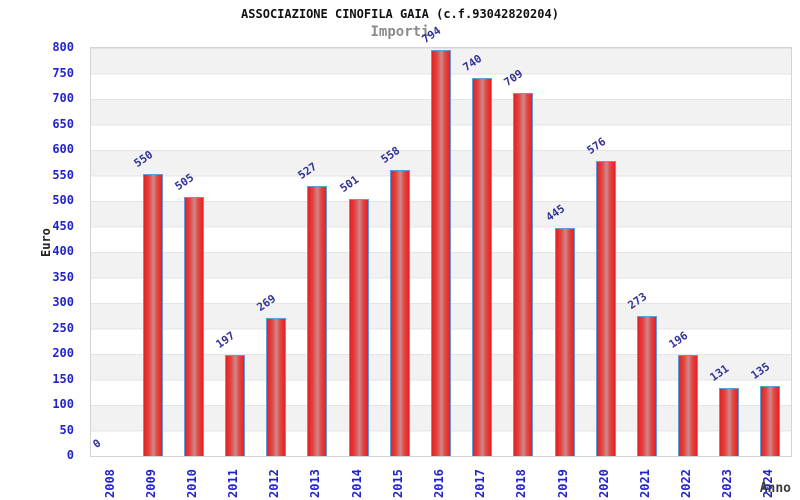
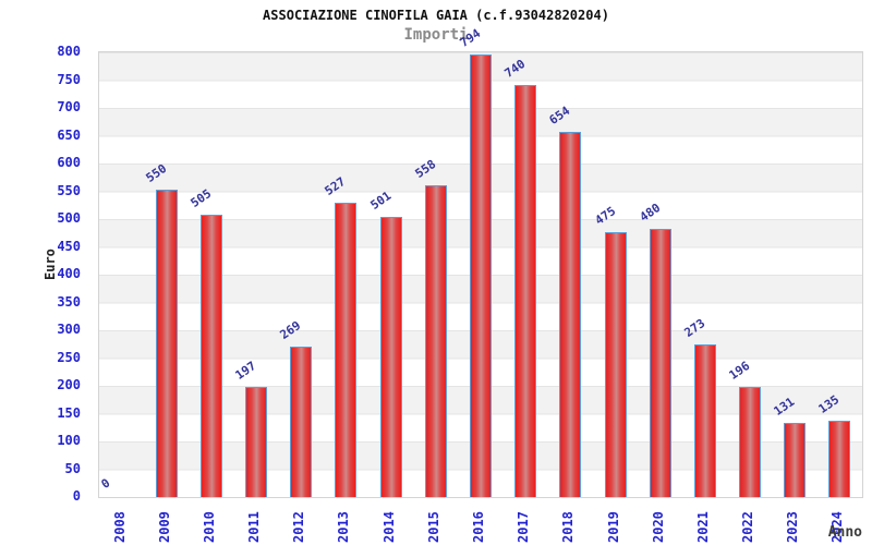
2018: 709 -> 654
2019: 445 -> 475
2020: 576 -> 480
